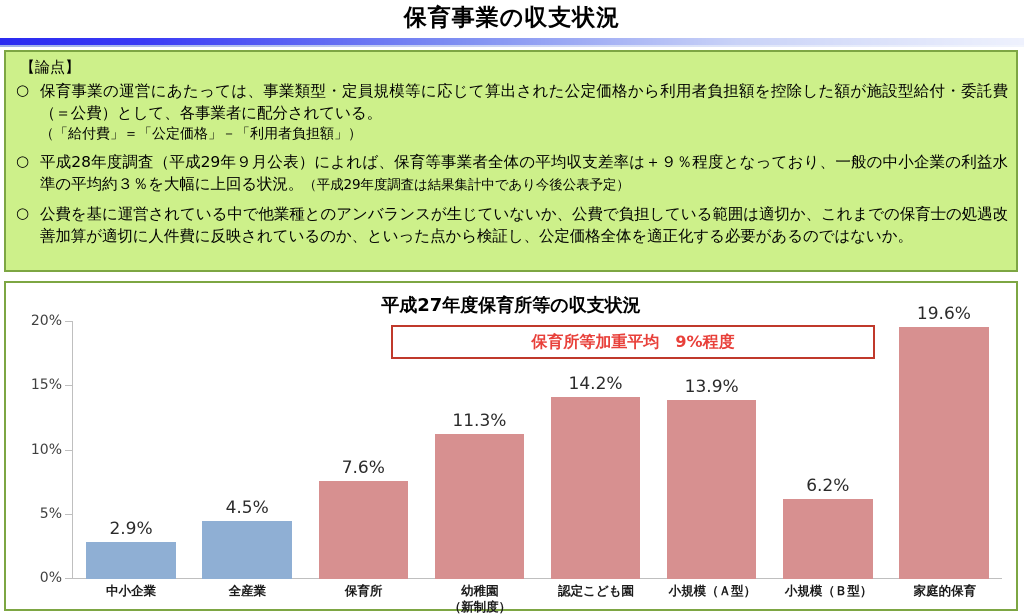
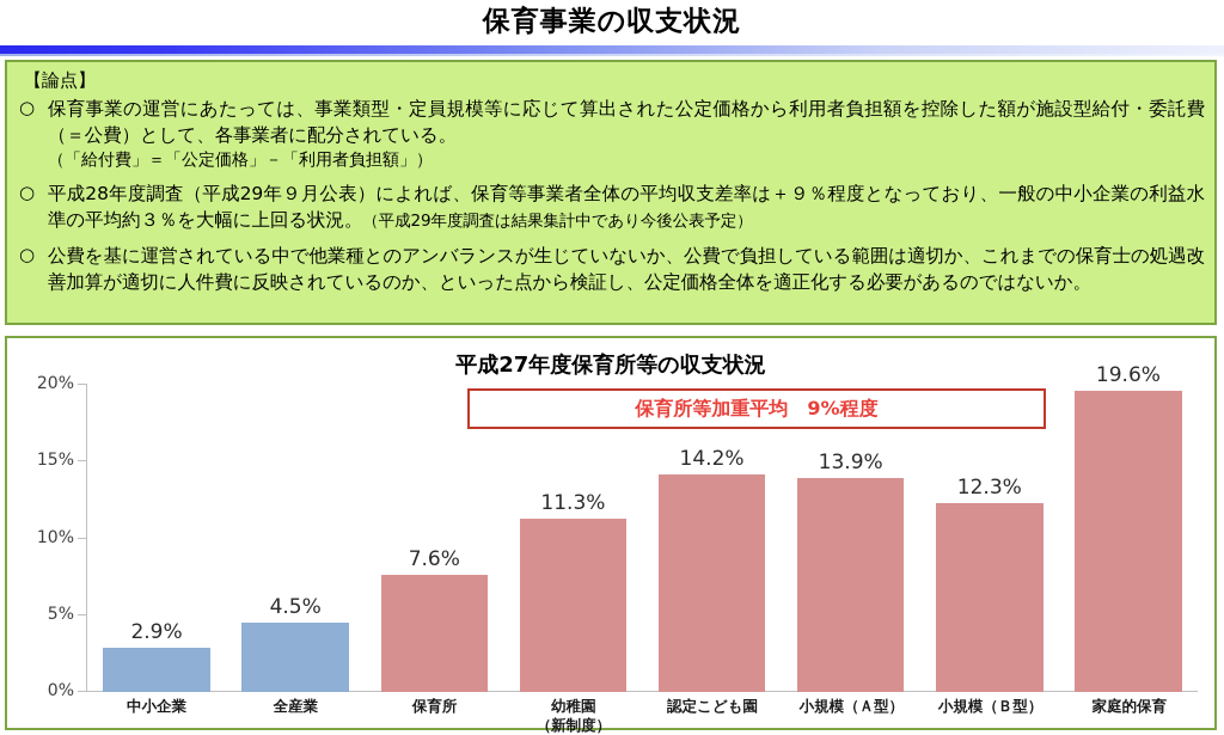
小規模（Ｂ型）: 6.2% -> 12.3%
